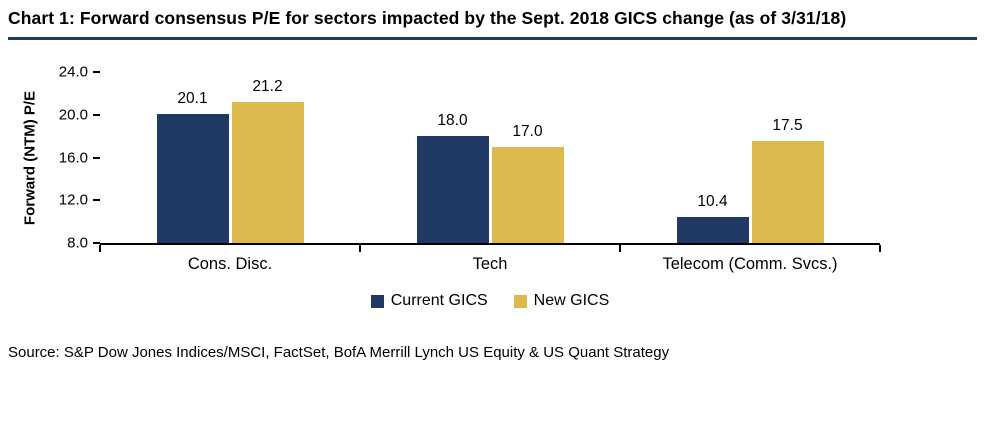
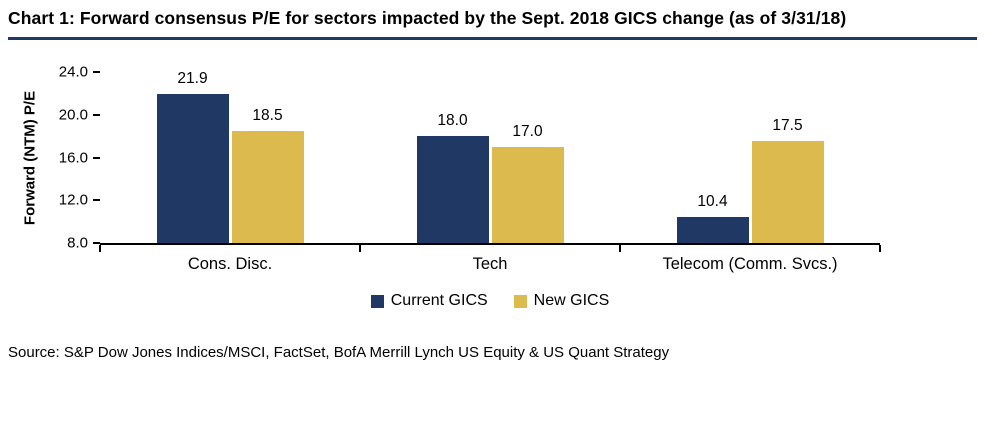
Current GICS/Cons. Disc.: 20.1 -> 21.9
New GICS/Cons. Disc.: 21.2 -> 18.5
